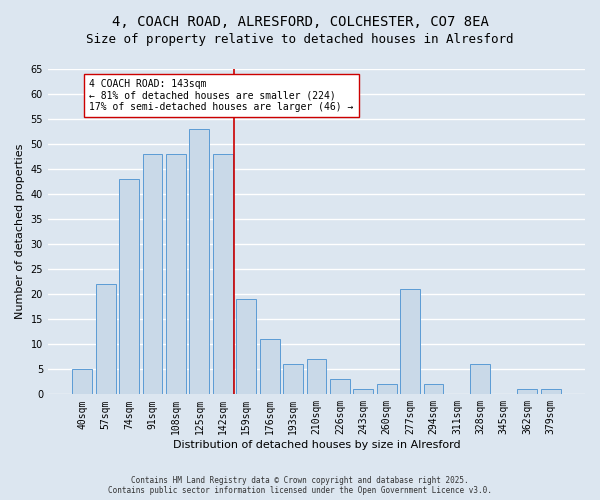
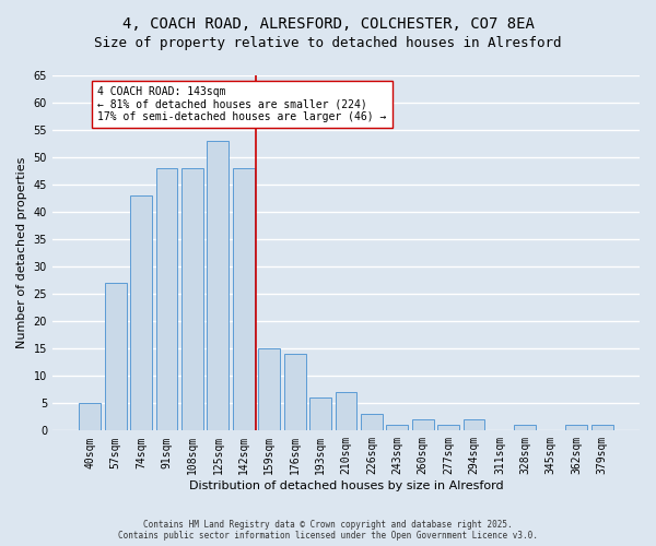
57sqm: 22 -> 27
159sqm: 19 -> 15
176sqm: 11 -> 14
277sqm: 21 -> 1
328sqm: 6 -> 1
